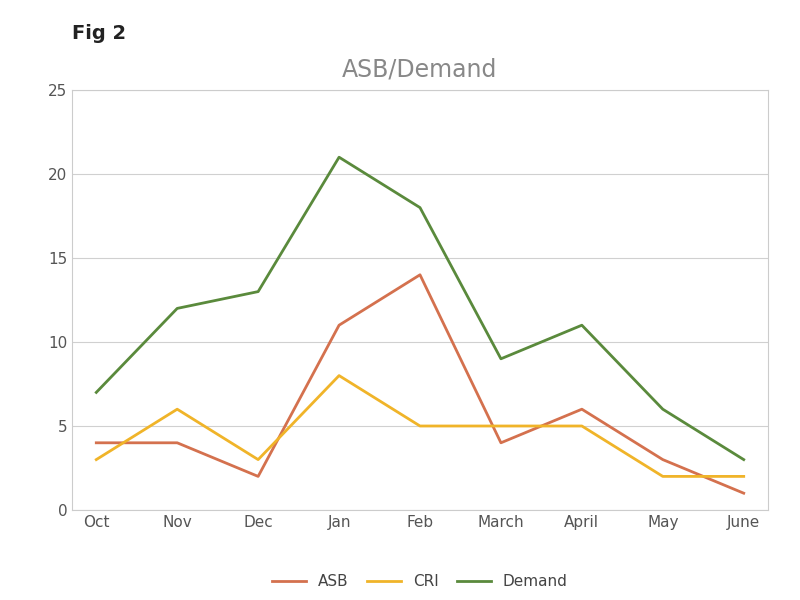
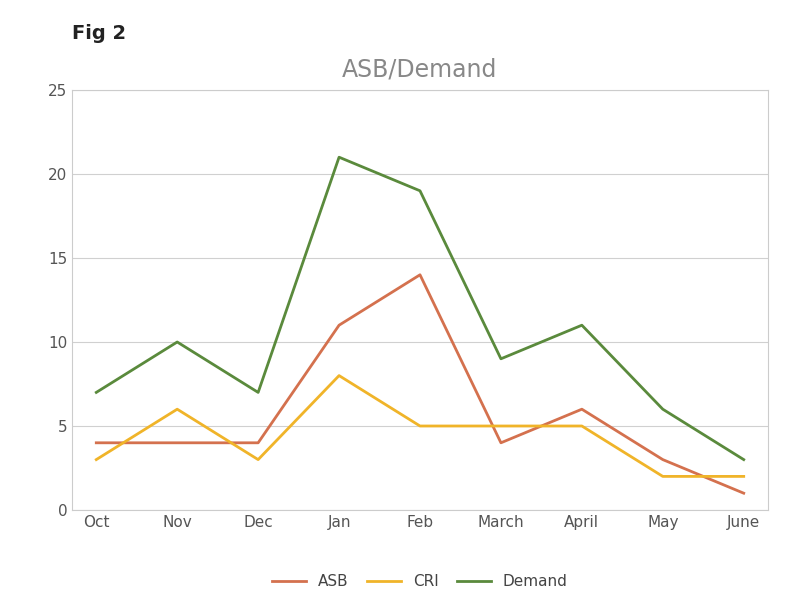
Demand/Nov: 12 -> 10
ASB/Dec: 2 -> 4
Demand/Dec: 13 -> 7
Demand/Feb: 18 -> 19
